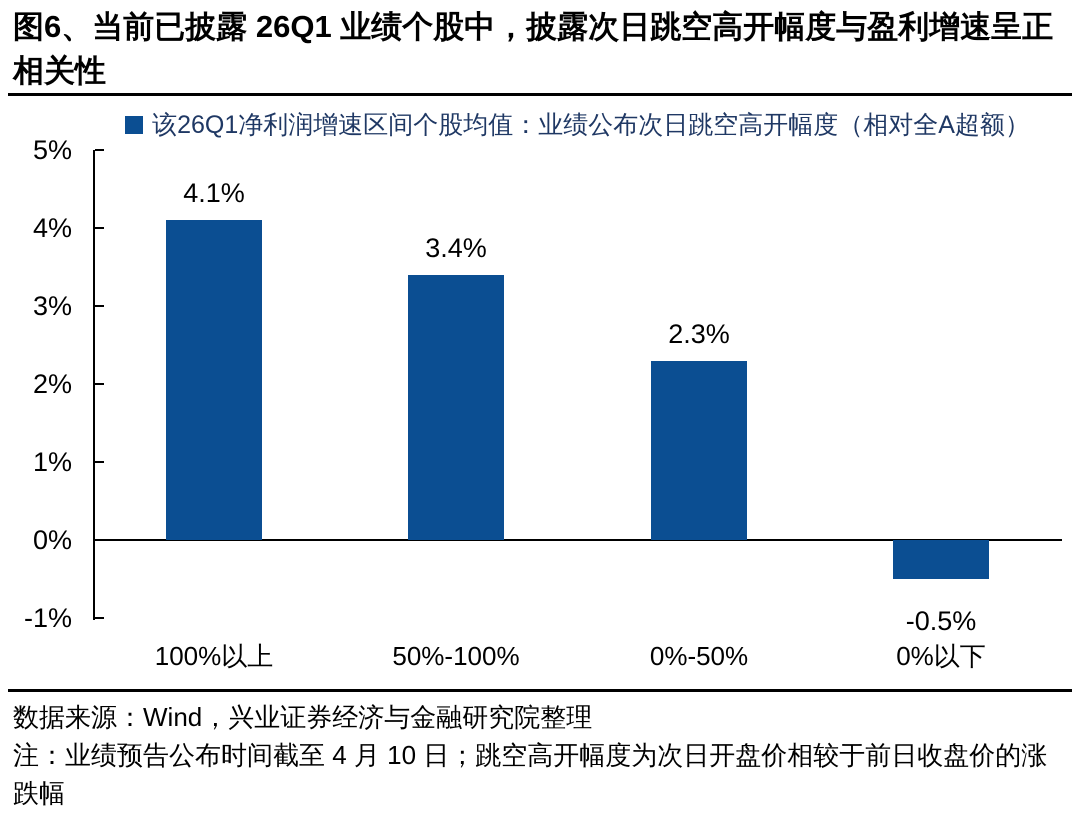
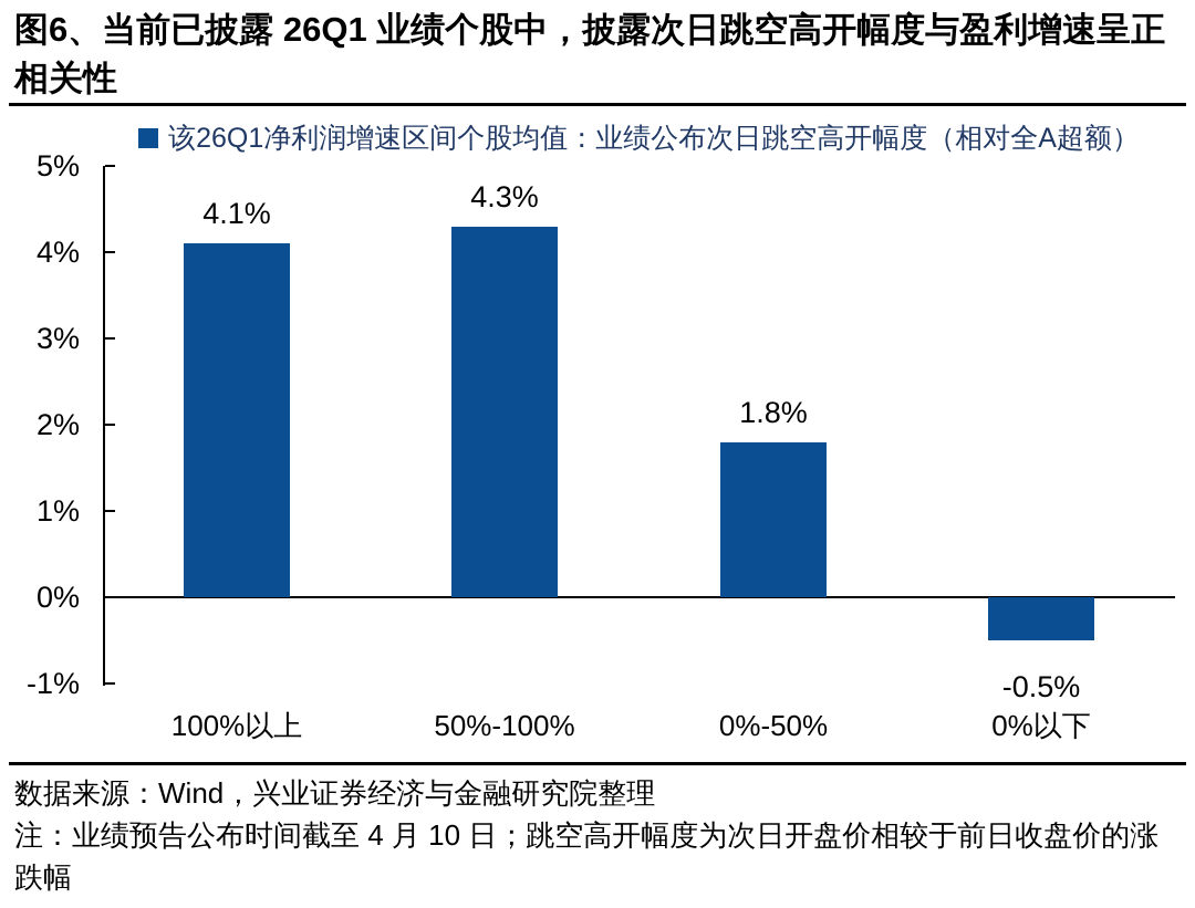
50%-100%: 3.4% -> 4.3%
0%-50%: 2.3% -> 1.8%
